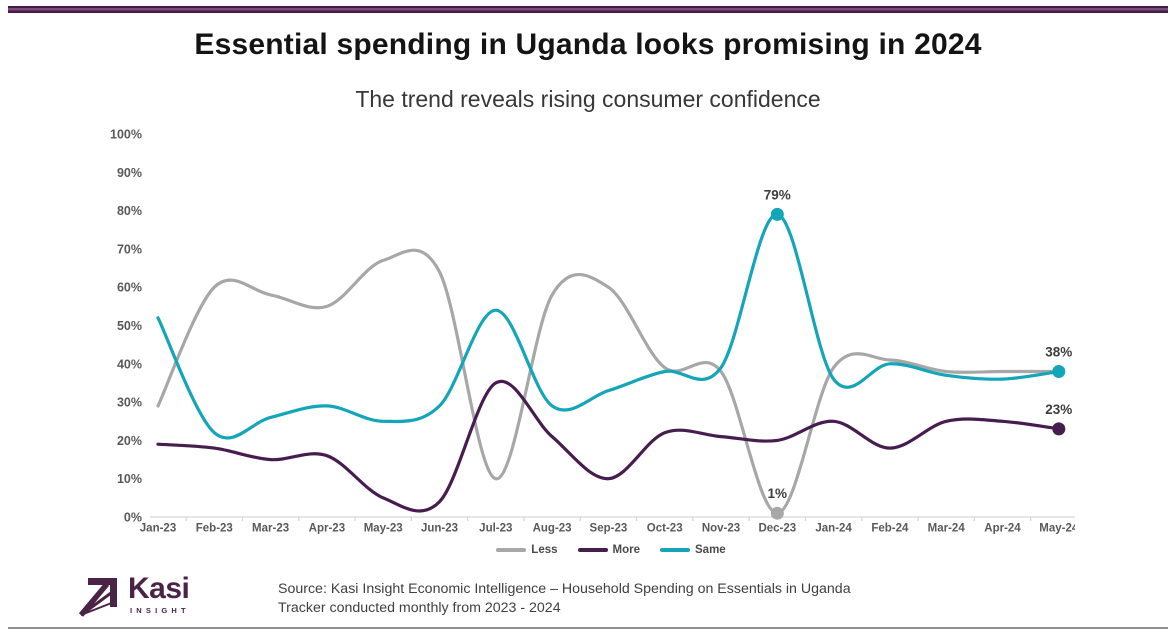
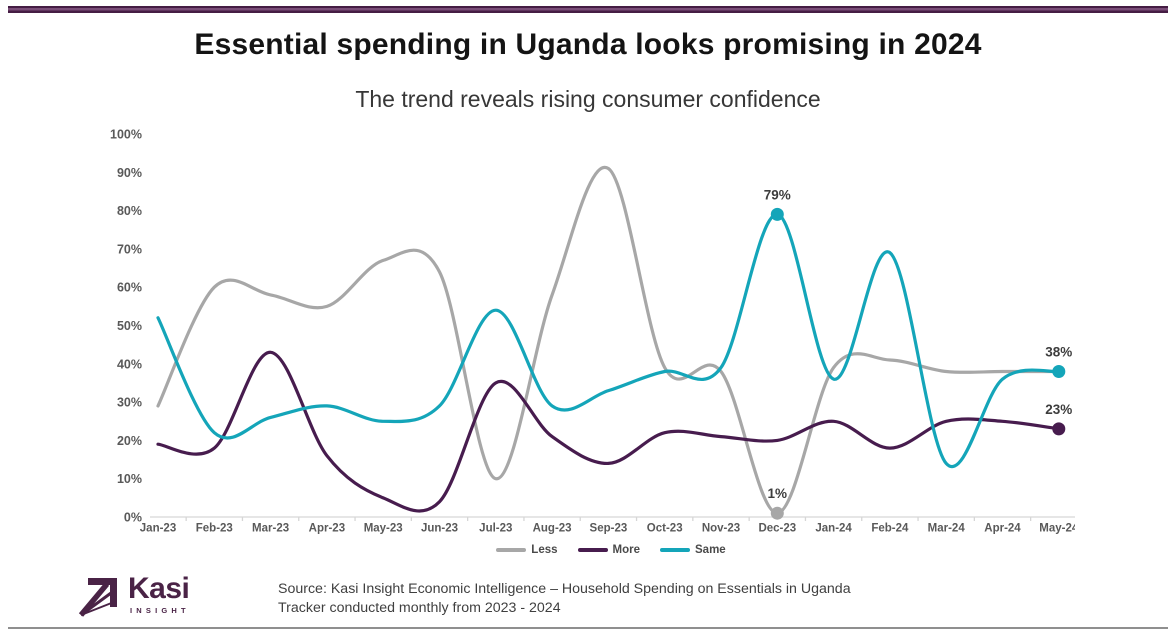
More/Mar-23: 15% -> 43%
Less/Sep-23: 60% -> 91%
More/Sep-23: 10% -> 14%
Same/Feb-24: 40% -> 69%
Same/Mar-24: 37% -> 14%
